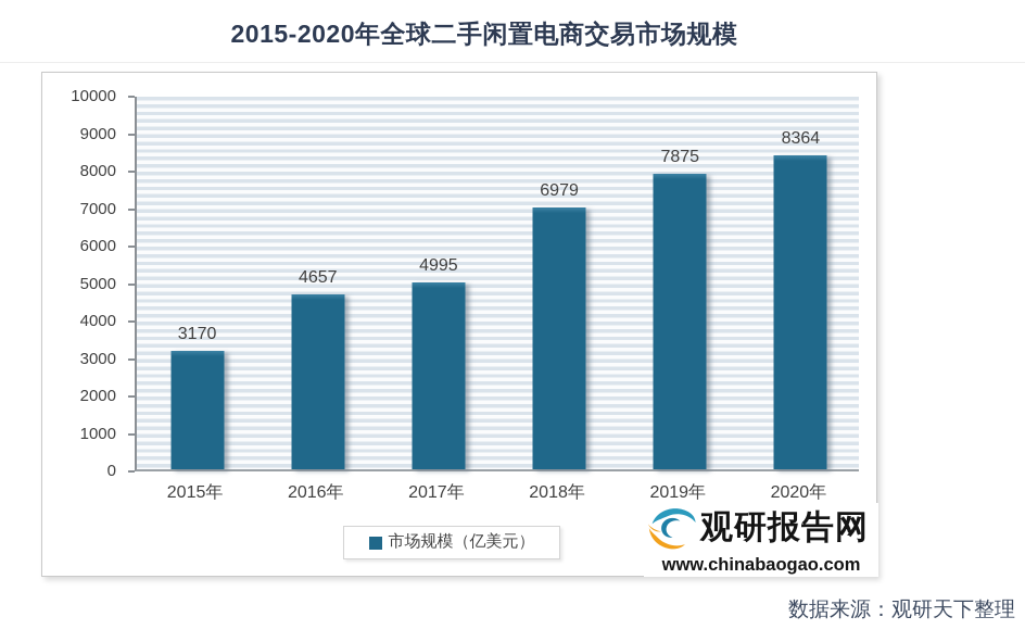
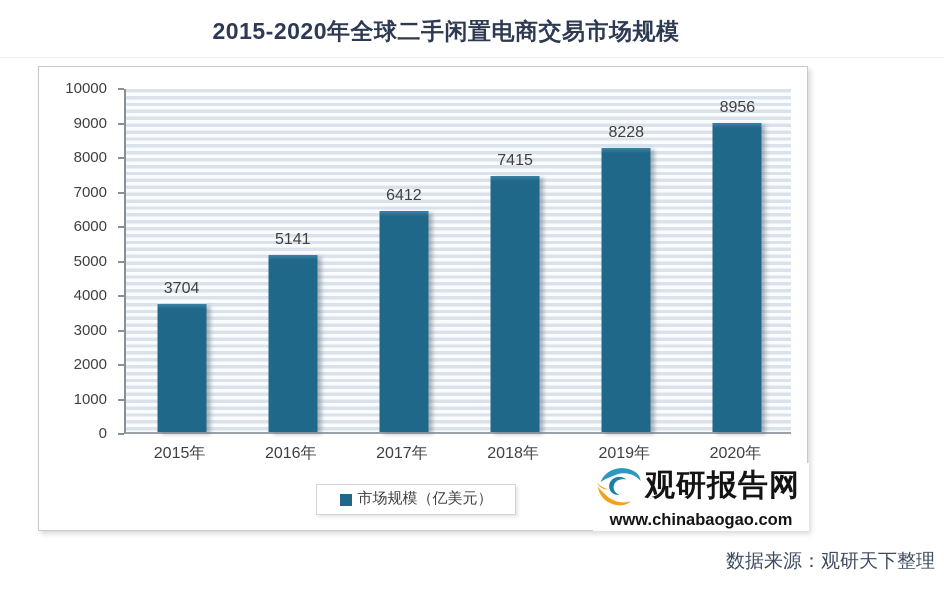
2015年: 3170 -> 3704
2016年: 4657 -> 5141
2017年: 4995 -> 6412
2018年: 6979 -> 7415
2019年: 7875 -> 8228
2020年: 8364 -> 8956
